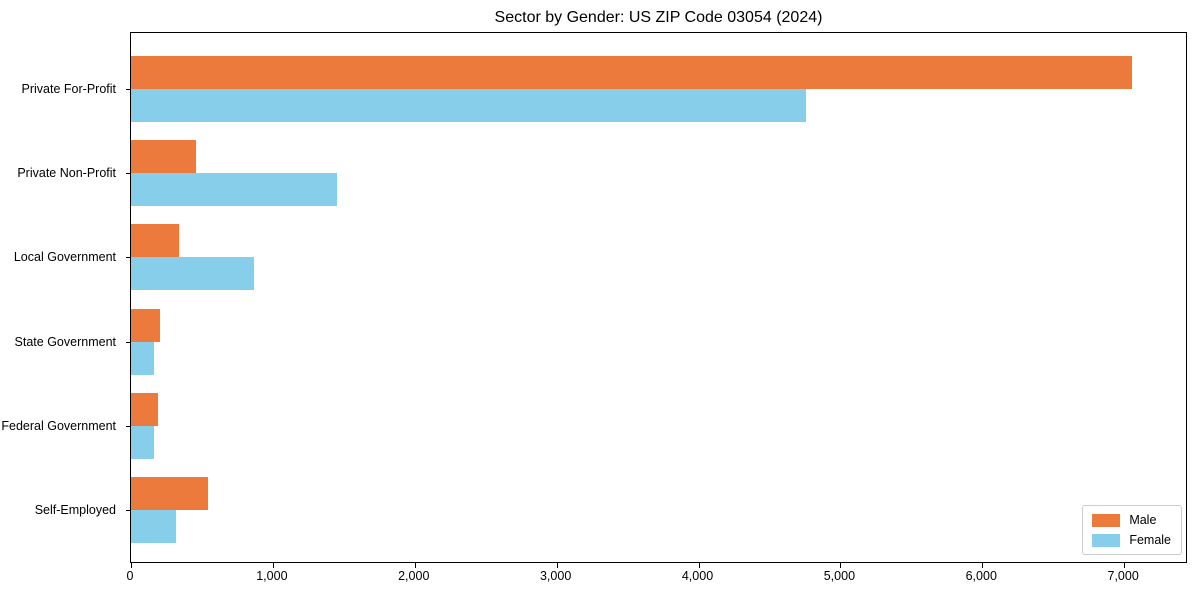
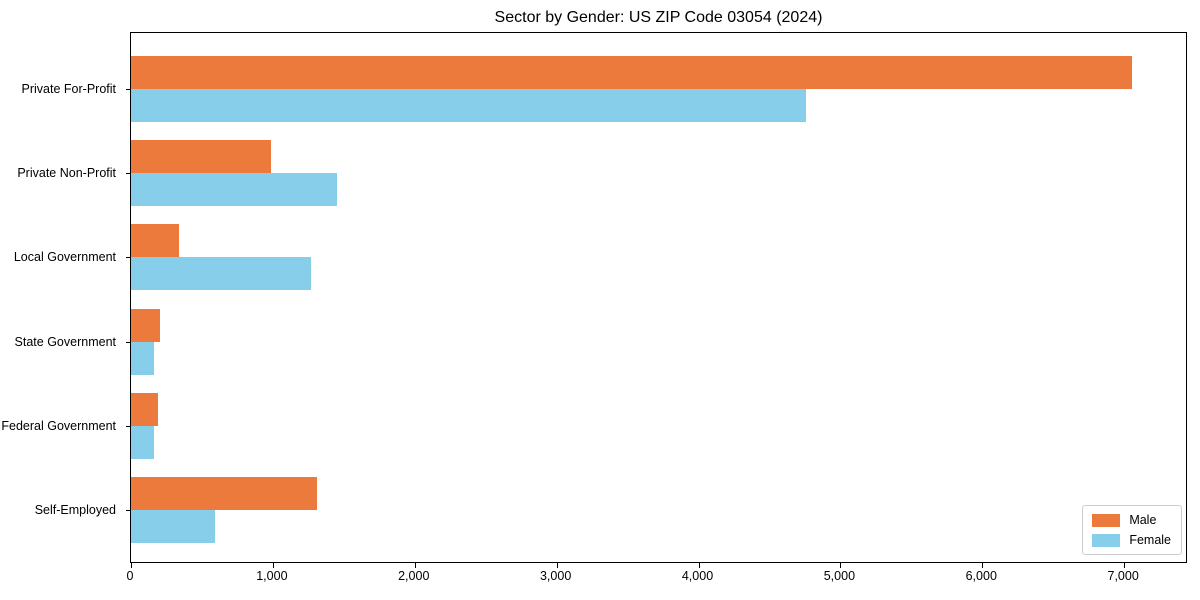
Male/Private Non-Profit: 460 -> 990
Female/Local Government: 870 -> 1270
Male/Self-Employed: 540 -> 1310
Female/Self-Employed: 320 -> 590
